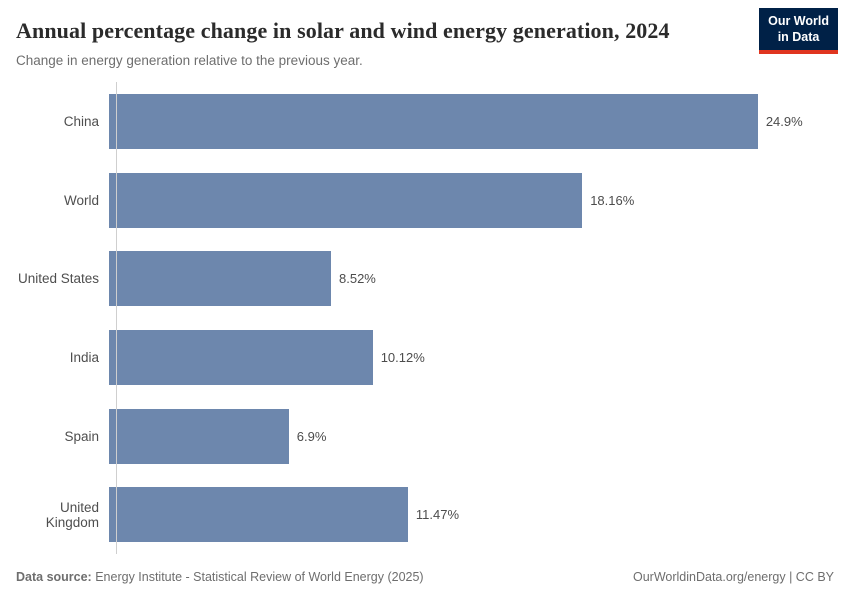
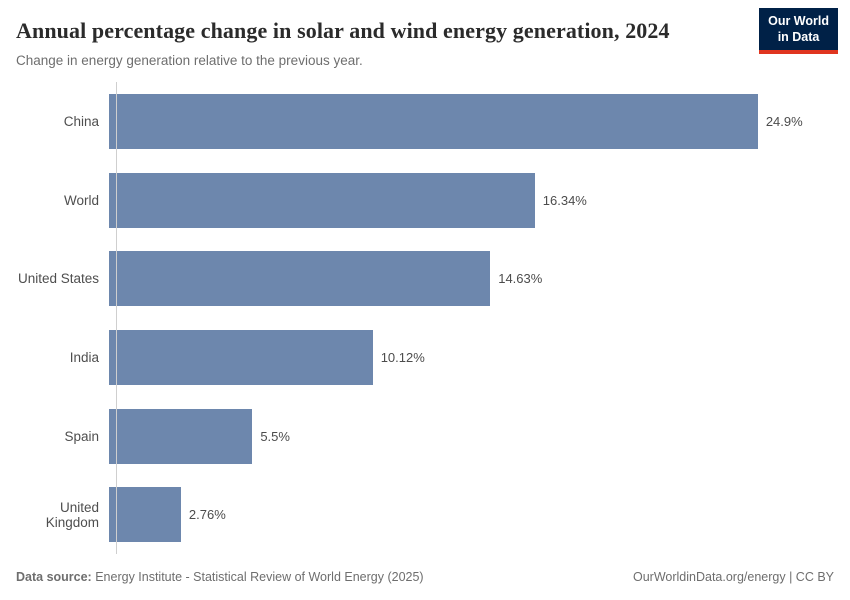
World: 18.16% -> 16.34%
United States: 8.52% -> 14.63%
Spain: 6.9% -> 5.5%
United Kingdom: 11.47% -> 2.76%
